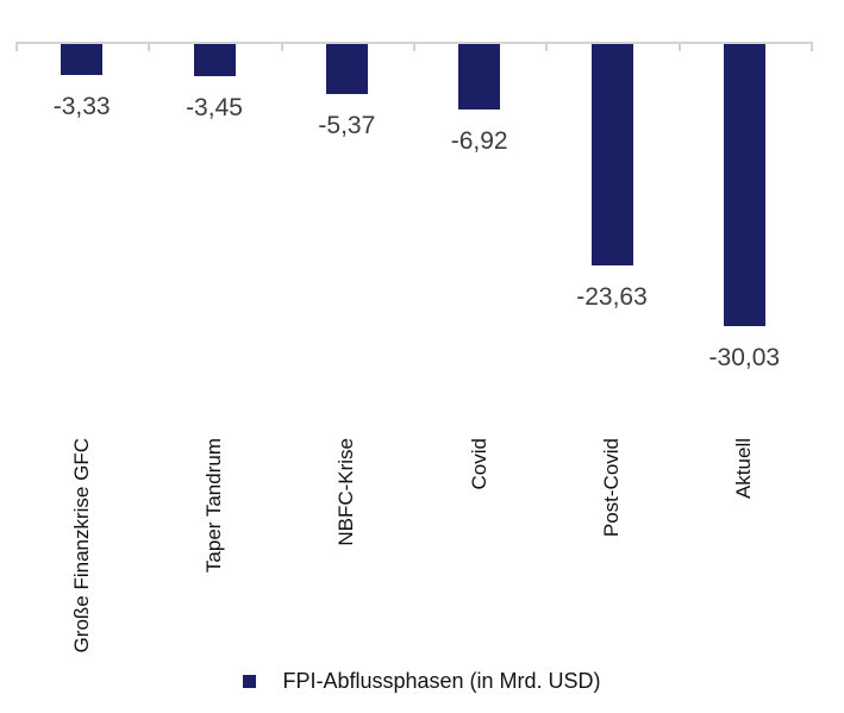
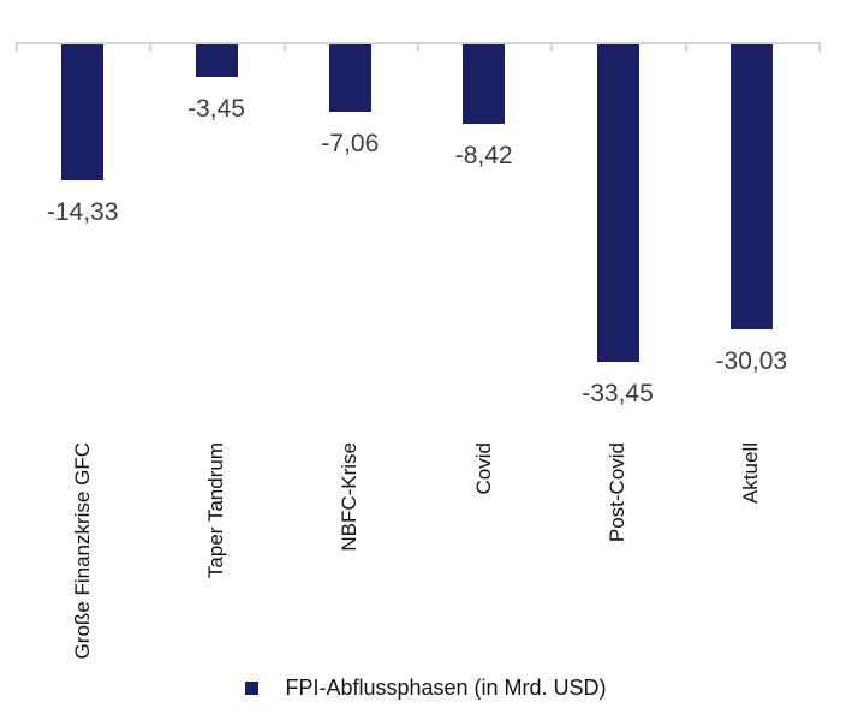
Große Finanzkrise GFC: -3,33 -> -14,33
NBFC-Krise: -5,37 -> -7,06
Covid: -6,92 -> -8,42
Post-Covid: -23,63 -> -33,45
